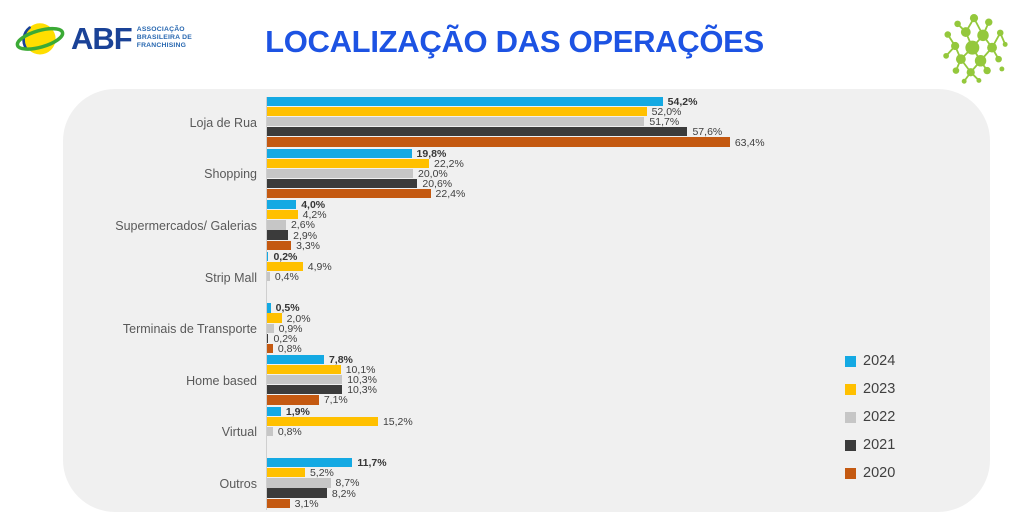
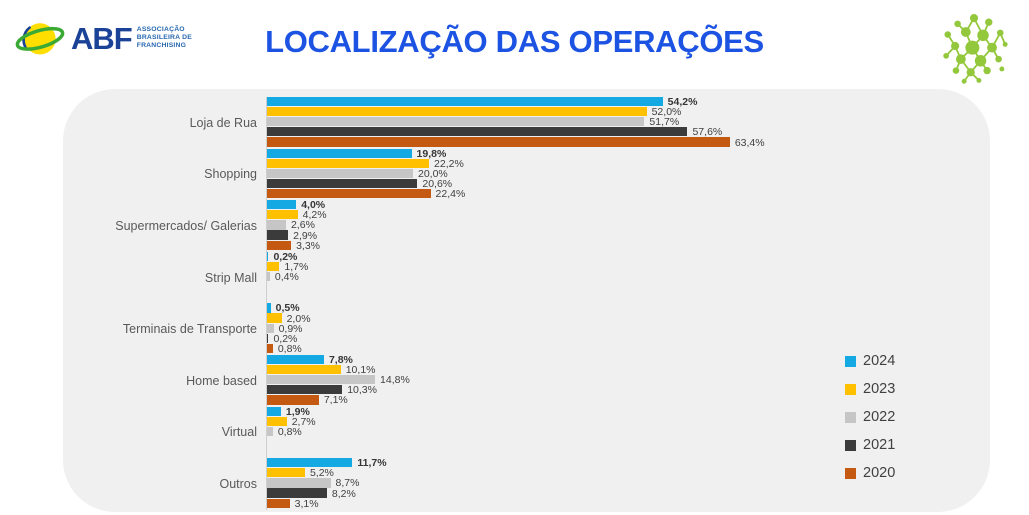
2023/Strip Mall: 4,9% -> 1,7%
2022/Home based: 10,3% -> 14,8%
2023/Virtual: 15,2% -> 2,7%
